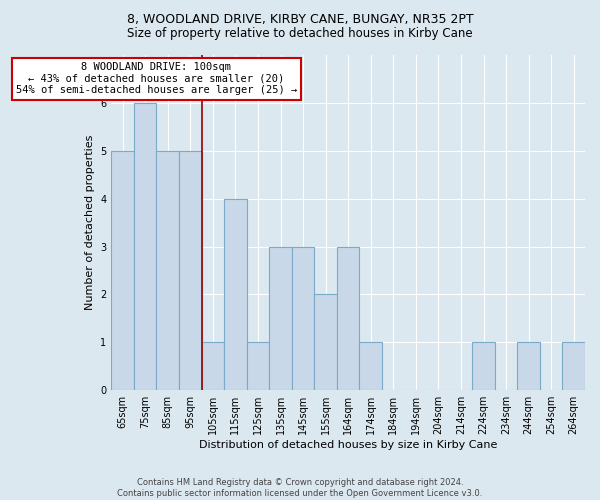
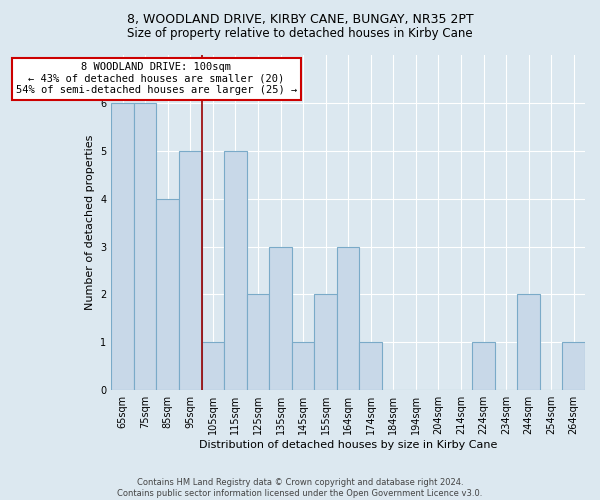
65sqm: 5 -> 6
85sqm: 5 -> 4
115sqm: 4 -> 5
125sqm: 1 -> 2
145sqm: 3 -> 1
244sqm: 1 -> 2
